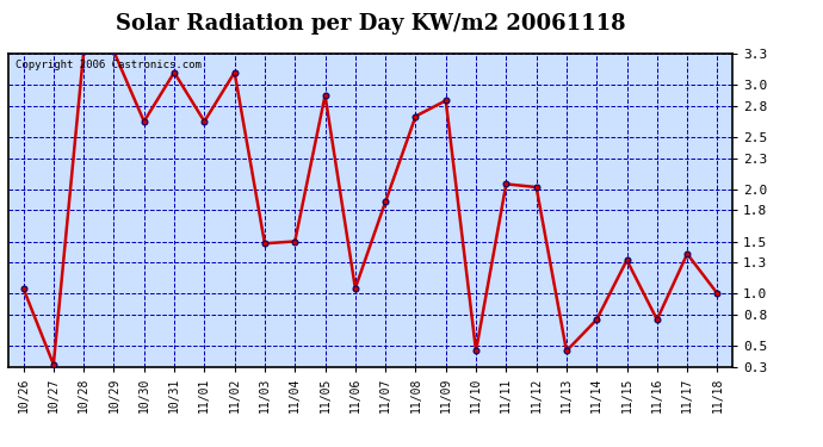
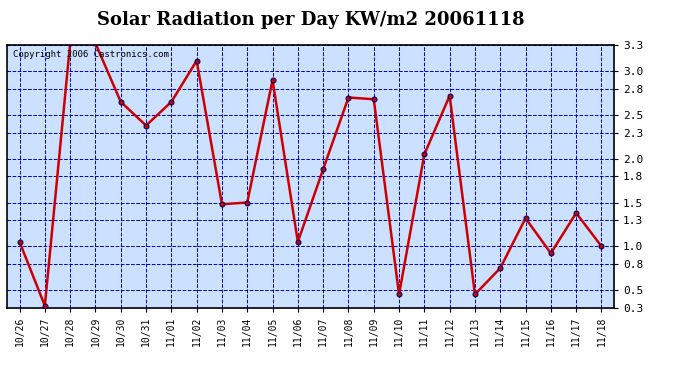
10/31: 3.12 -> 2.38
11/09: 2.85 -> 2.68
11/12: 2.02 -> 2.72
11/16: 0.75 -> 0.92
